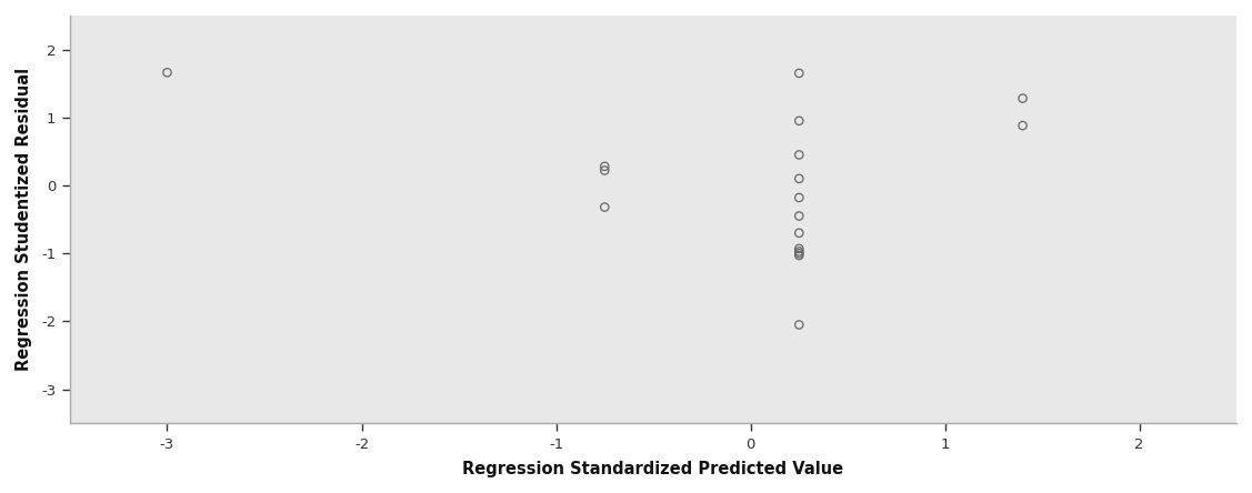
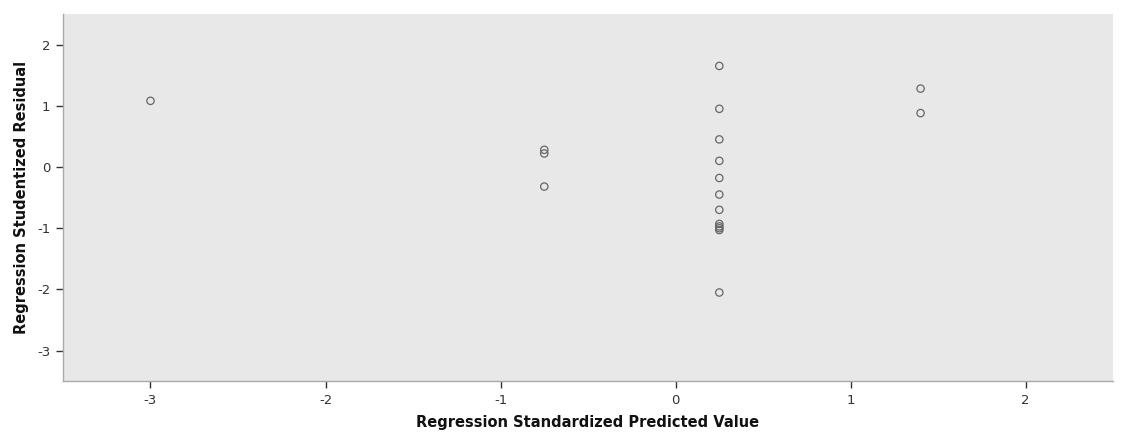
-3: 1.66 -> 1.08
